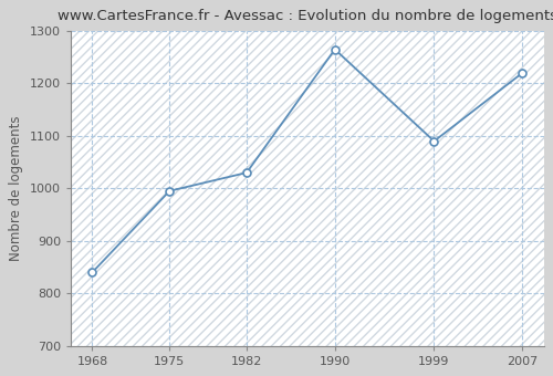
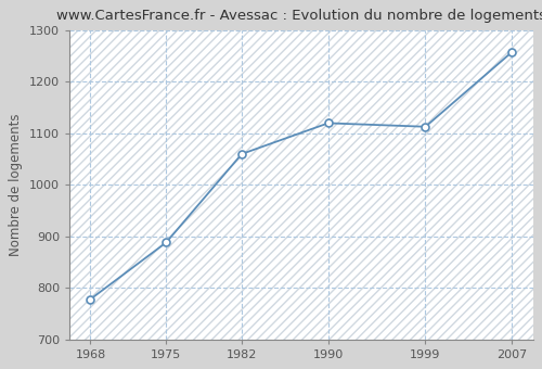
1968: 840 -> 778
1975: 995 -> 888
1982: 1030 -> 1060
1990: 1265 -> 1120
1999: 1090 -> 1113
2007: 1220 -> 1258
